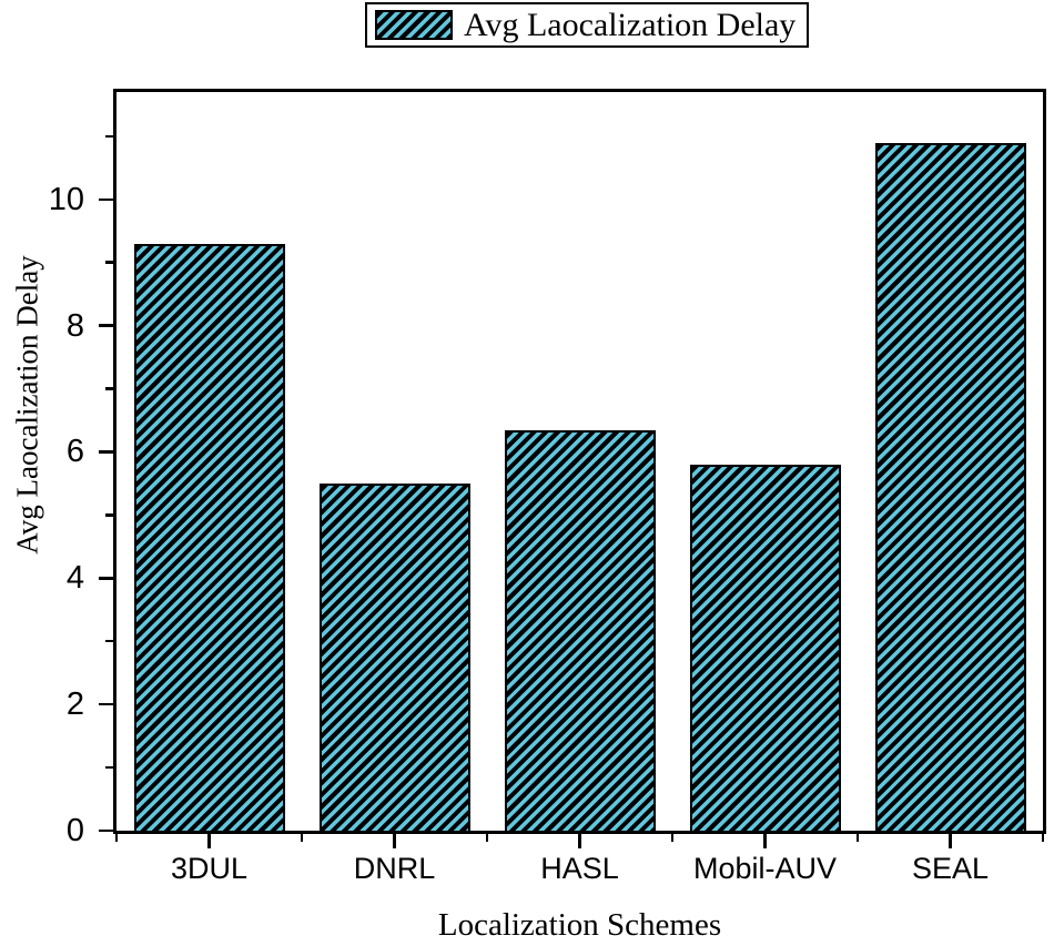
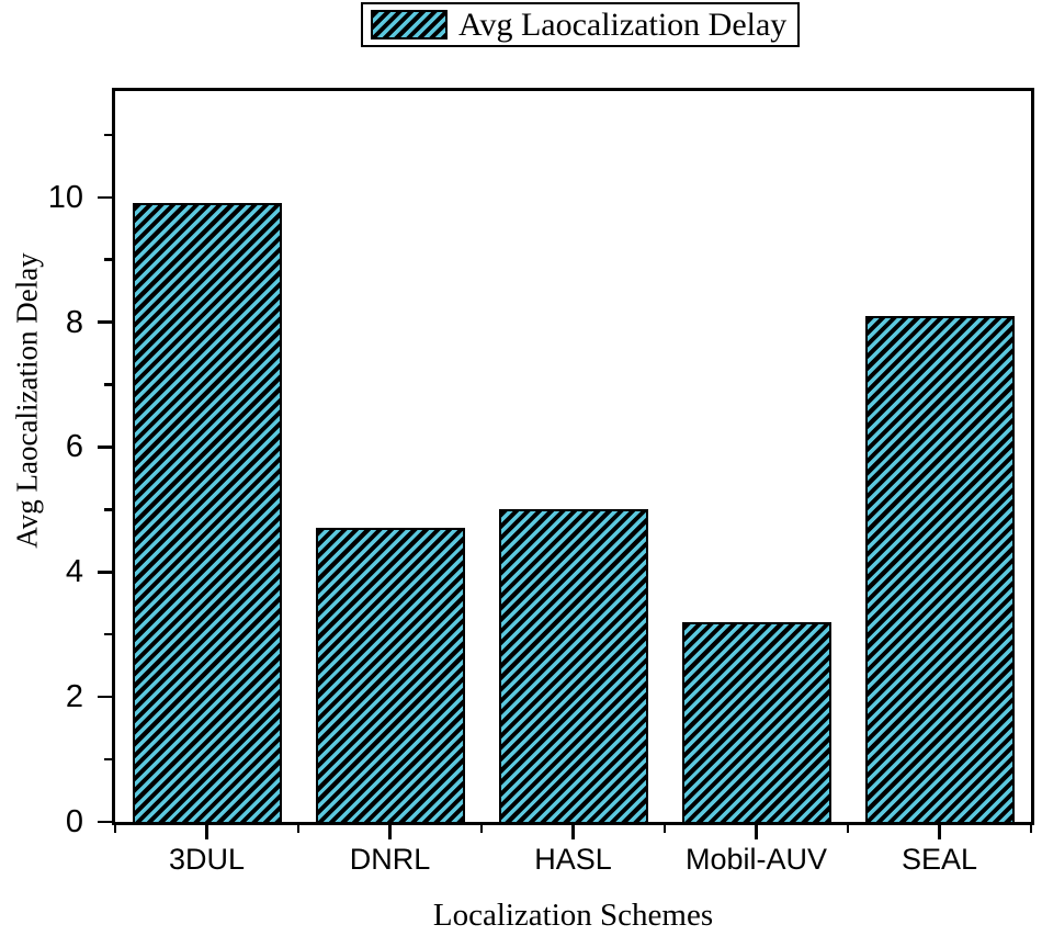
3DUL: 9.3 -> 9.9
DNRL: 5.5 -> 4.7
HASL: 6.3 -> 5.0
Mobil-AUV: 5.8 -> 3.2
SEAL: 10.9 -> 8.1
